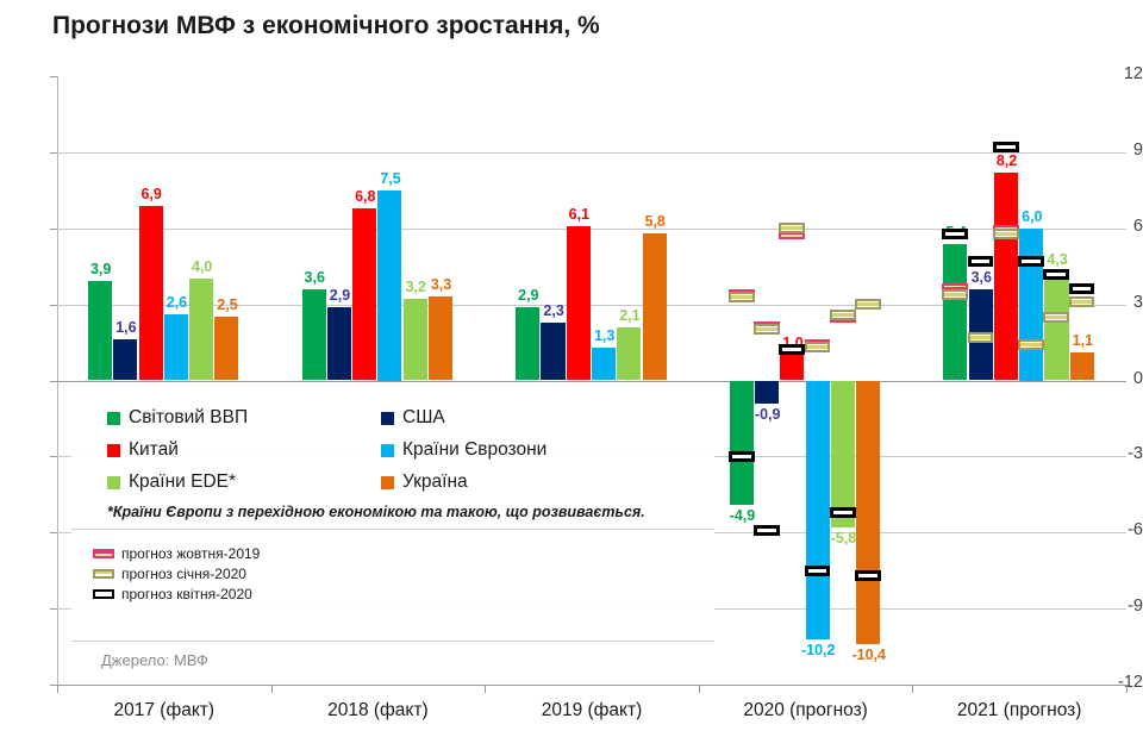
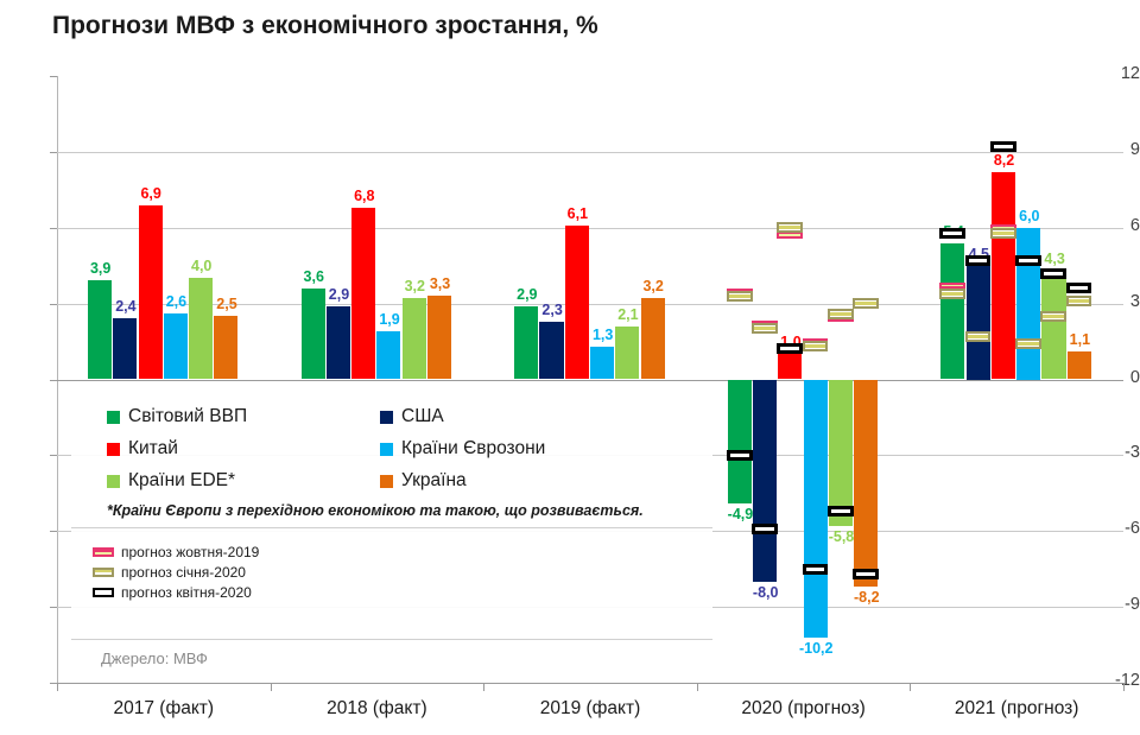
США/2017 (факт): 1,6 -> 2,4
Країни Єврозони/2018 (факт): 7,5 -> 1,9
Україна/2019 (факт): 5,8 -> 3,2
США/2020 (прогноз): -0,9 -> -8,0
Україна/2020 (прогноз): -10,4 -> -8,2
США/2021 (прогноз): 3,6 -> 4,5
